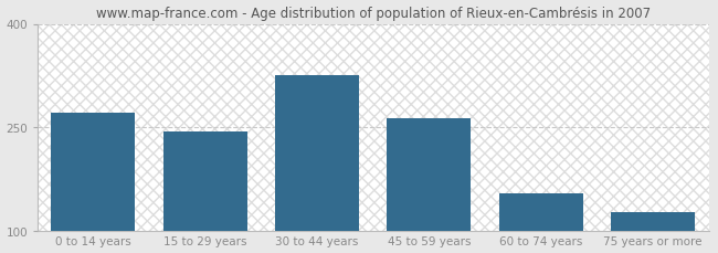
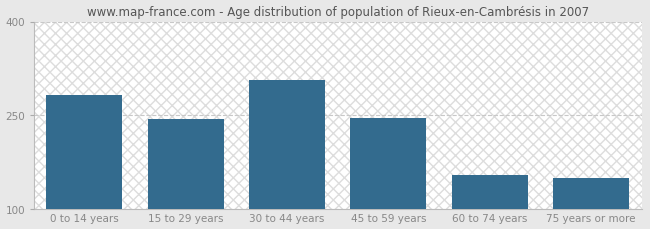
0 to 14 years: 271 -> 282
30 to 44 years: 325 -> 306
45 to 59 years: 263 -> 246
75 years or more: 128 -> 150
